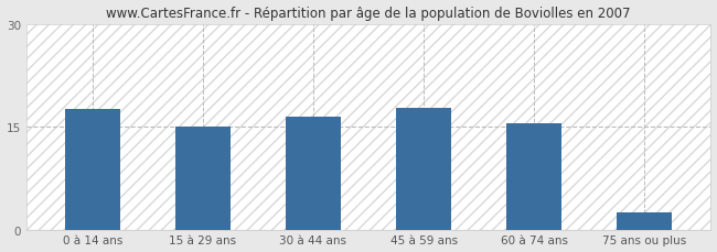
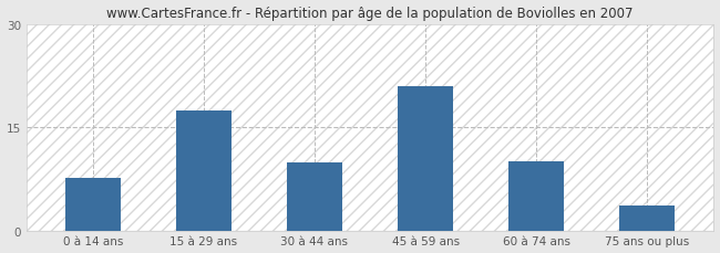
0 à 14 ans: 17.5 -> 7.6
15 à 29 ans: 15.0 -> 17.4
30 à 44 ans: 16.5 -> 9.8
45 à 59 ans: 17.7 -> 21.0
60 à 74 ans: 15.5 -> 10.0
75 ans ou plus: 2.5 -> 3.6
